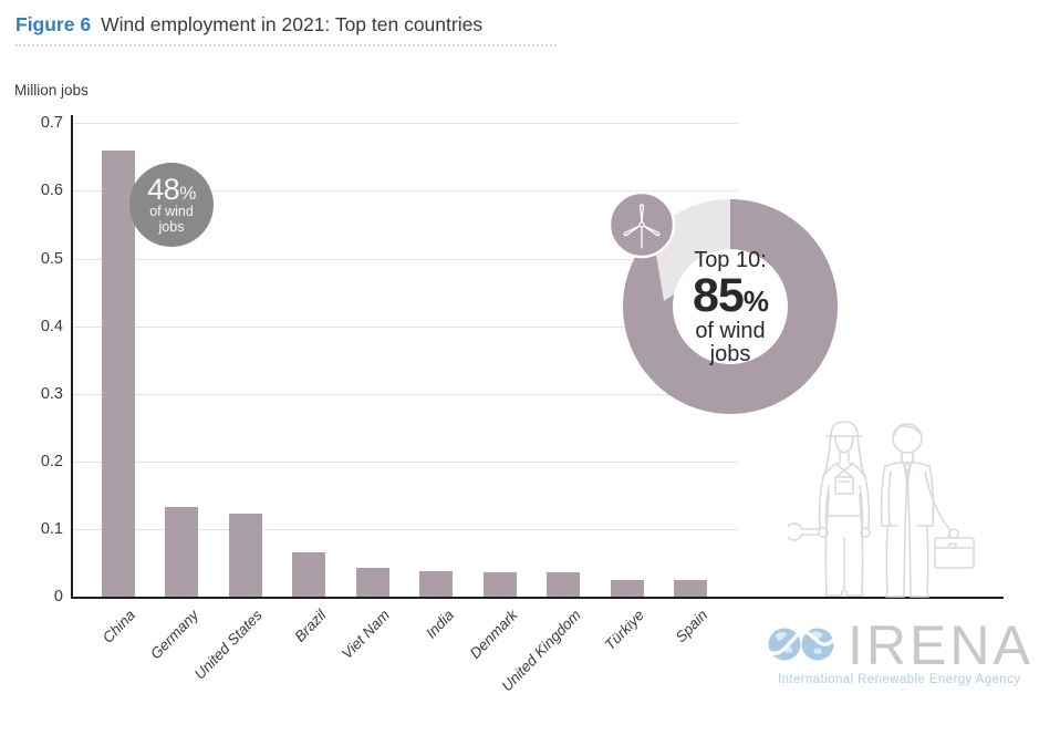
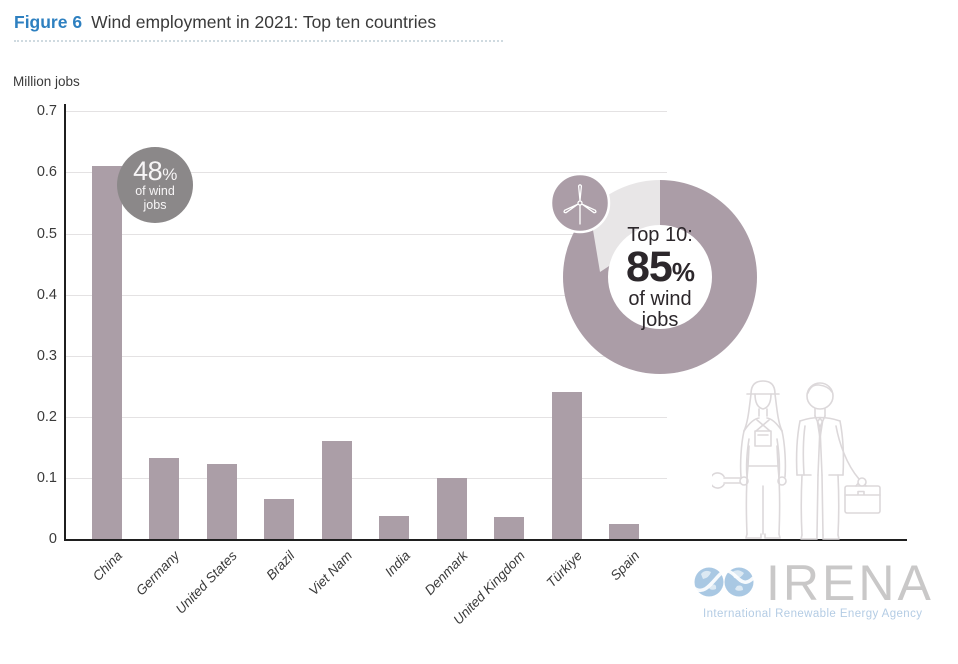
China: 0.66 -> 0.61
Viet Nam: 0.04 -> 0.16
Denmark: 0.04 -> 0.10
Türkiye: 0.03 -> 0.24
